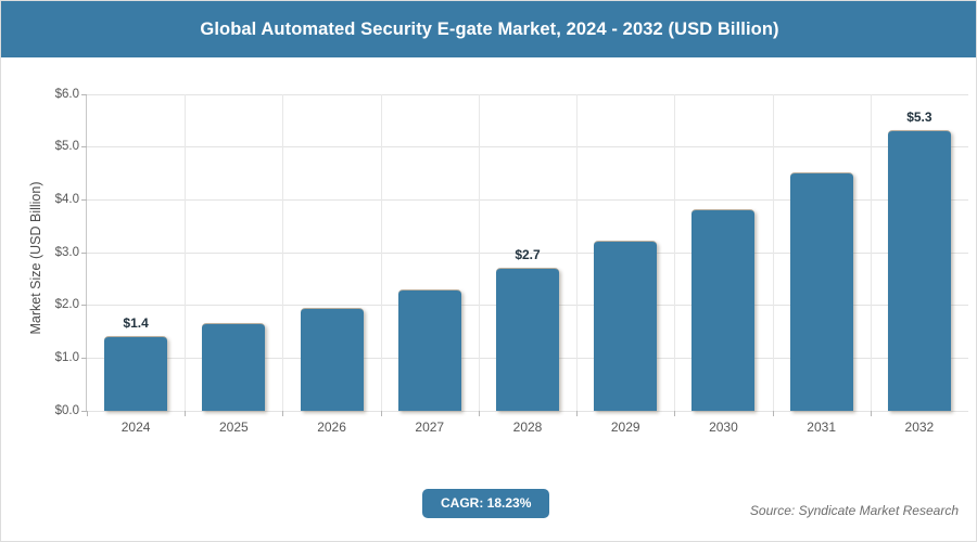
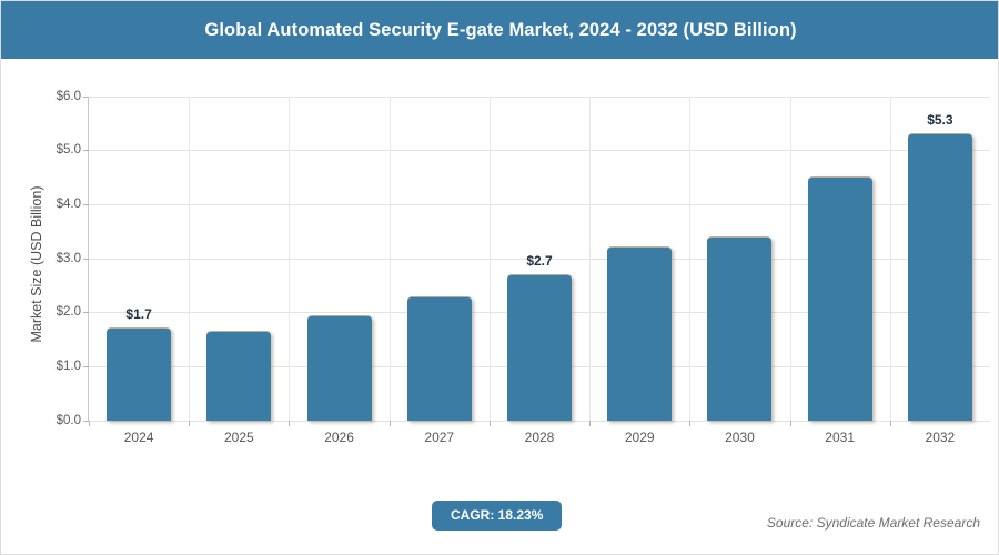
2024: $1.4 -> $1.7
2030: $3.8 -> $3.4
